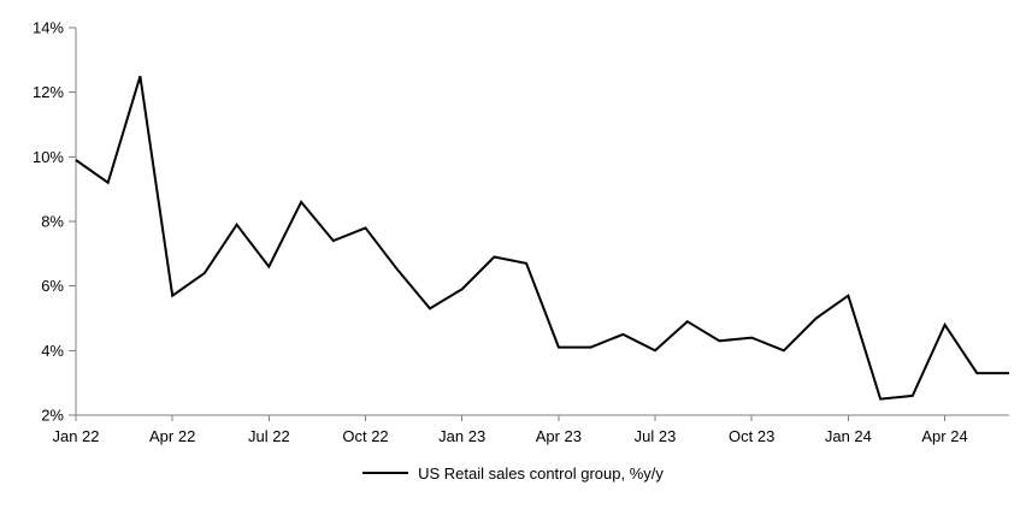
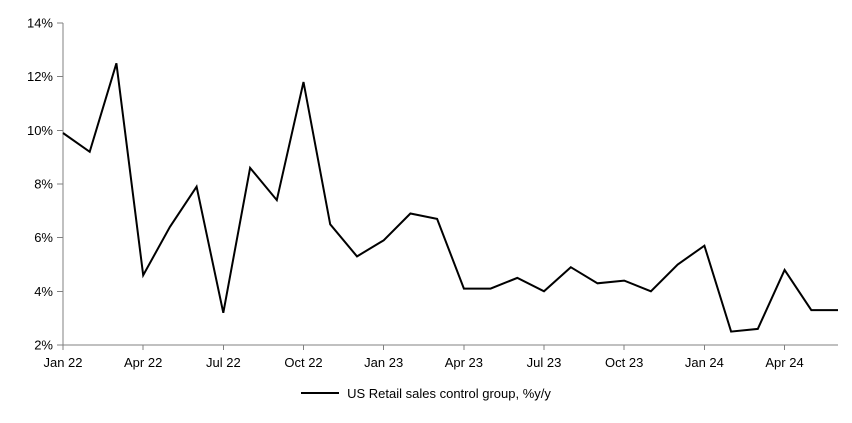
Apr 22: 5.7% -> 4.6%
Jul 22: 6.6% -> 3.2%
Oct 22: 7.8% -> 11.8%
